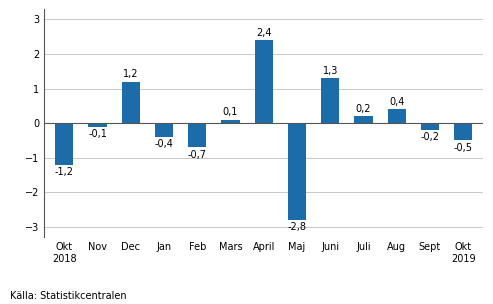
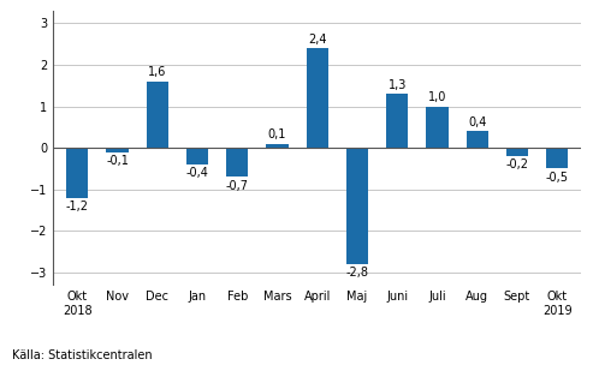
Dec: 1,2 -> 1,6
Juli: 0,2 -> 1,0
